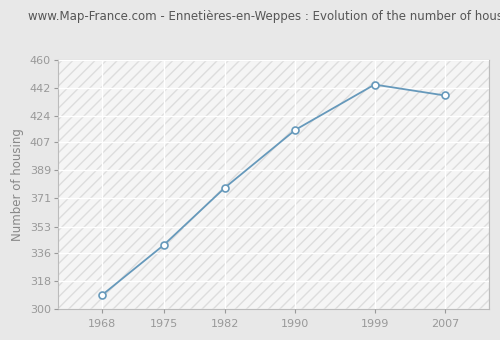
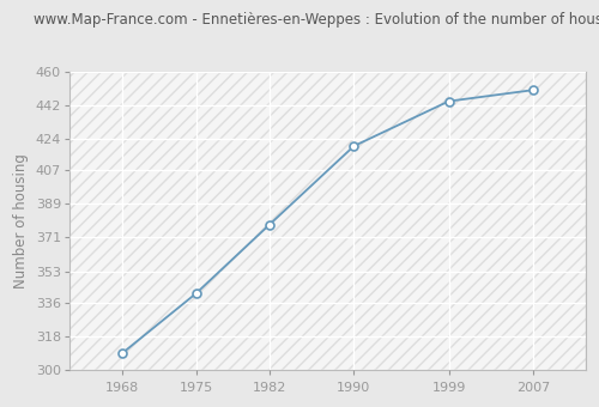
1990: 415 -> 420
2007: 437 -> 450
